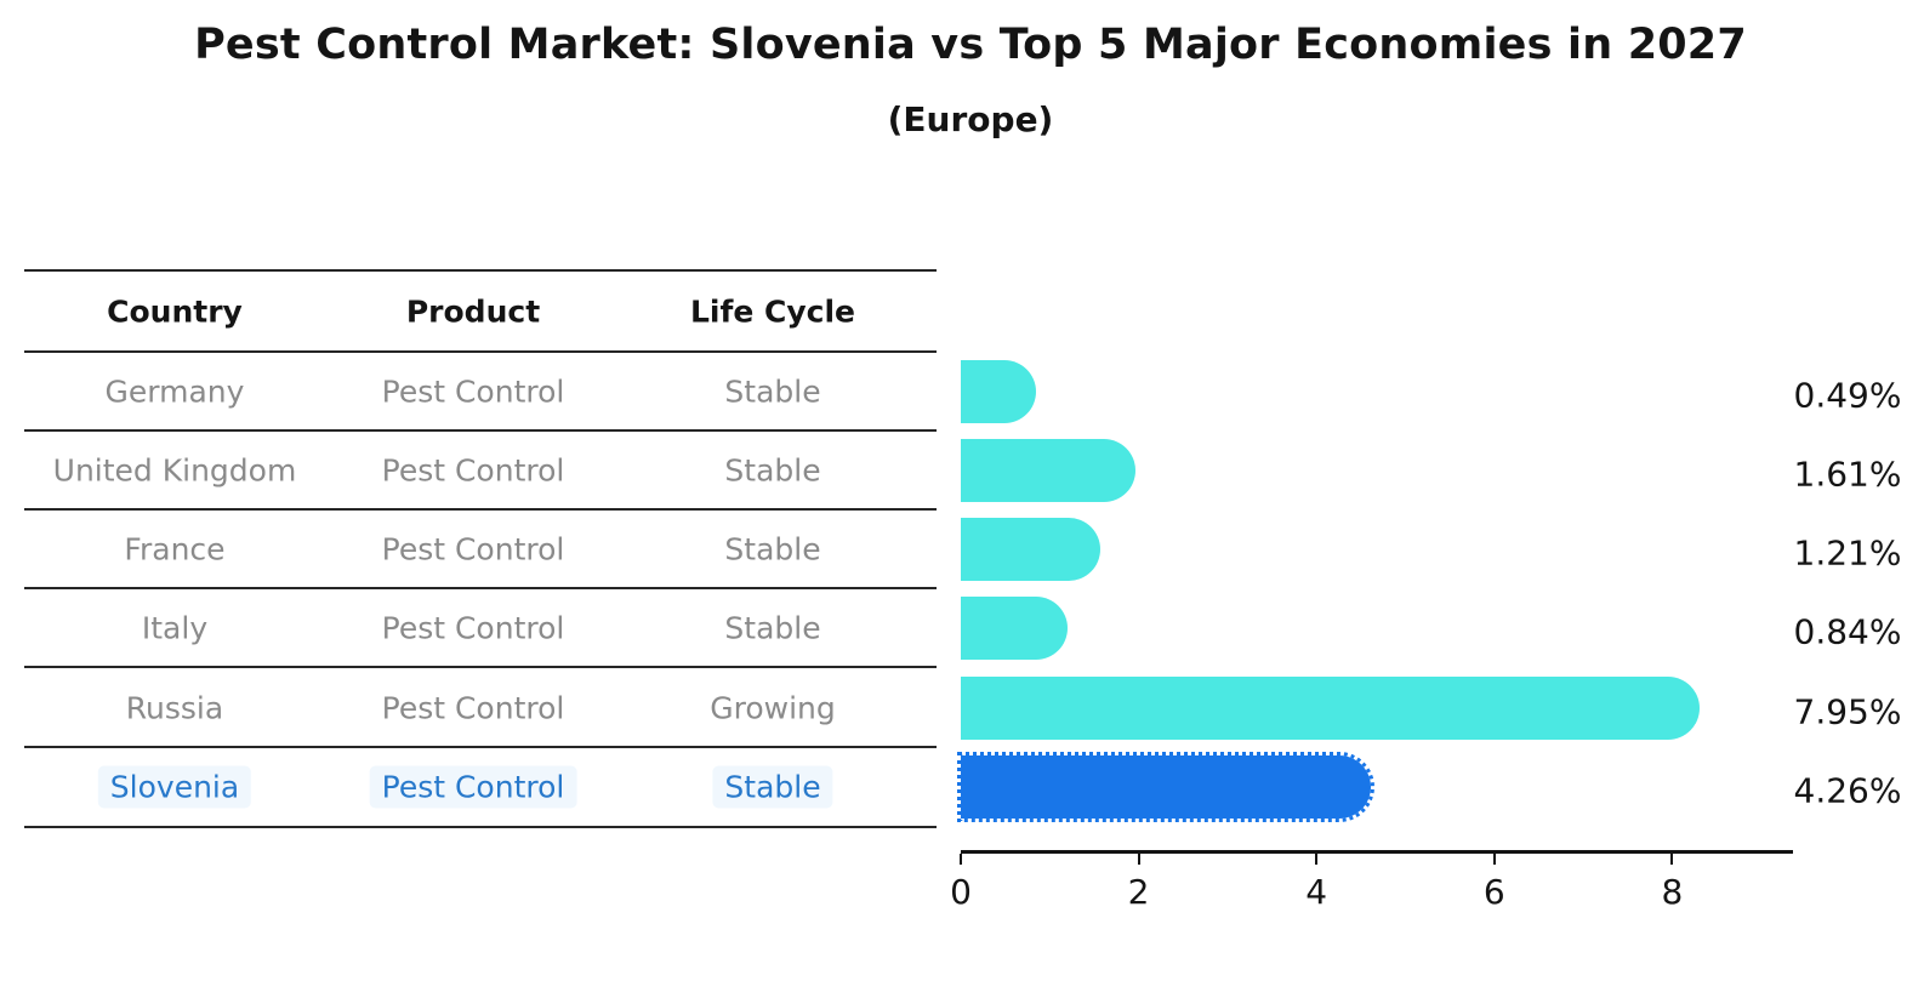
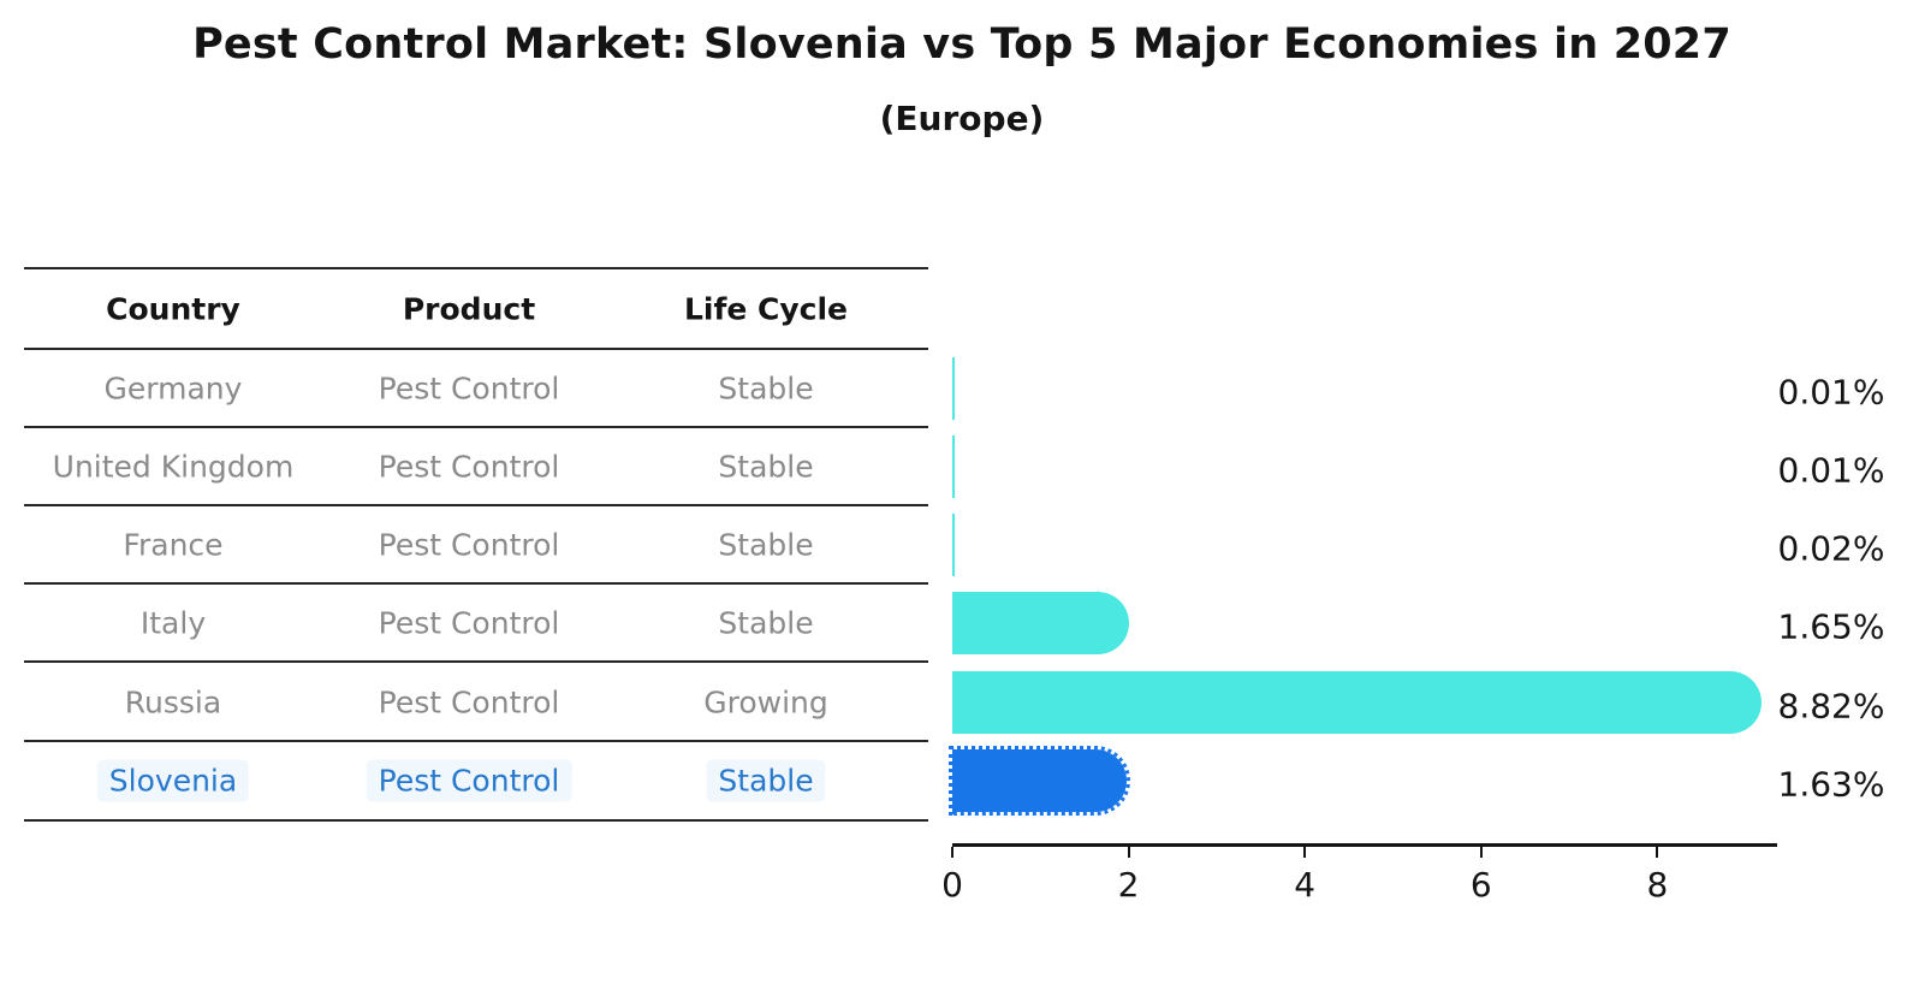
Germany: 0.49% -> 0.01%
United Kingdom: 1.61% -> 0.01%
France: 1.21% -> 0.02%
Italy: 0.84% -> 1.65%
Russia: 7.95% -> 8.82%
Slovenia: 4.26% -> 1.63%
